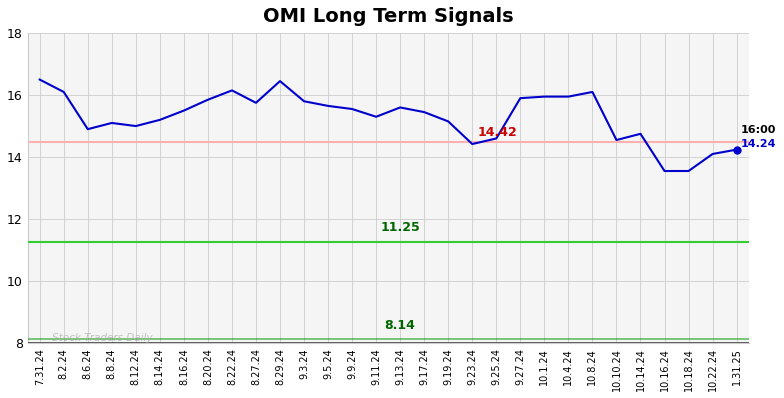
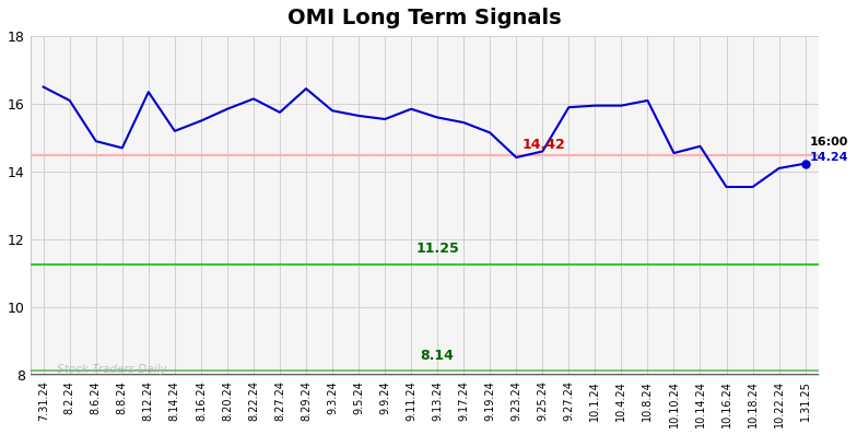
8.8.24: 15.10 -> 14.70
8.12.24: 15.00 -> 16.35
9.11.24: 15.30 -> 15.85
